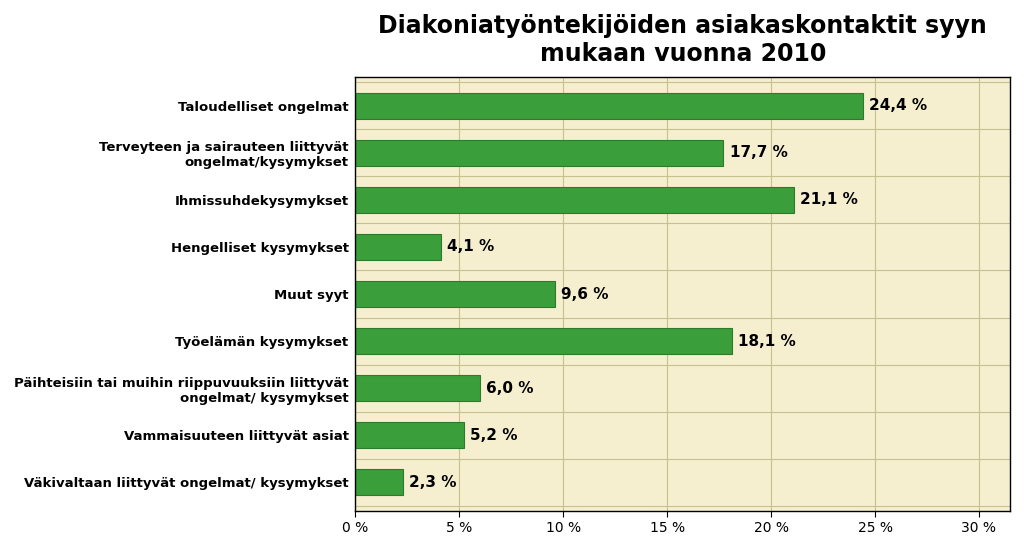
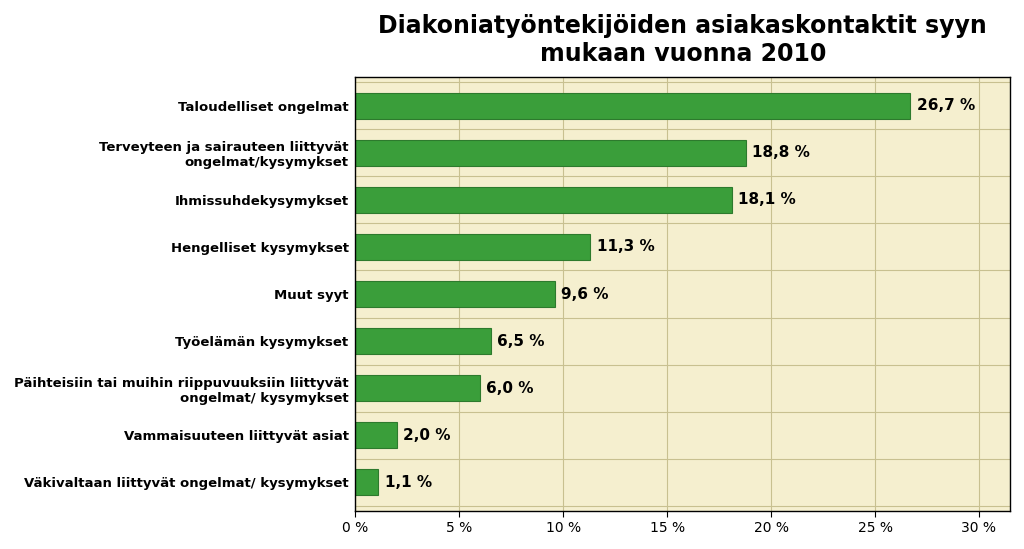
Taloudelliset ongelmat: 24,4 -> 26,7
Terveyteen ja sairauteen liittyvät ongelmat/kysymykset: 17,7 -> 18,8
Ihmissuhdekysymykset: 21,1 -> 18,1
Hengelliset kysymykset: 4,1 -> 11,3
Työelämän kysymykset: 18,1 -> 6,5
Vammaisuuteen liittyvät asiat: 5,2 -> 2,0
Väkivaltaan liittyvät ongelmat/ kysymykset: 2,3 -> 1,1
